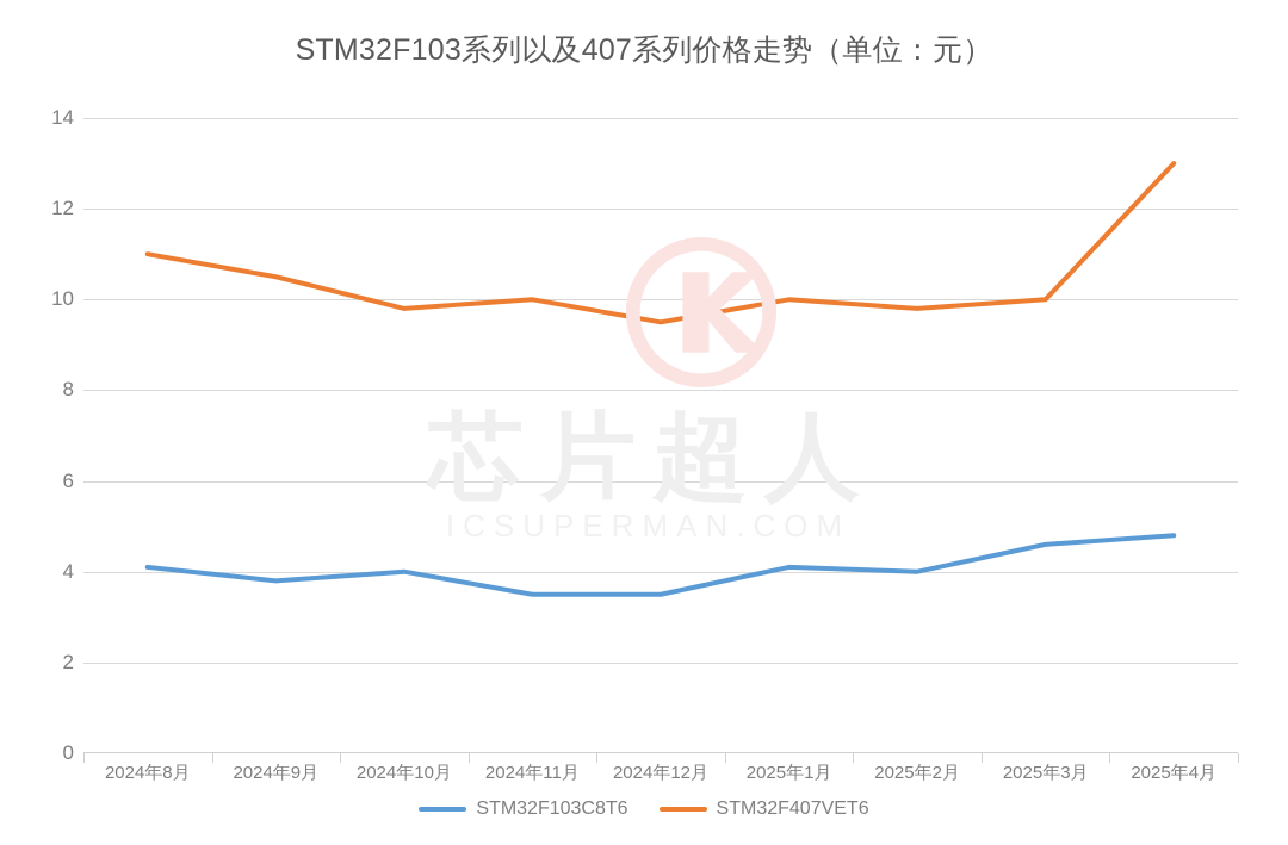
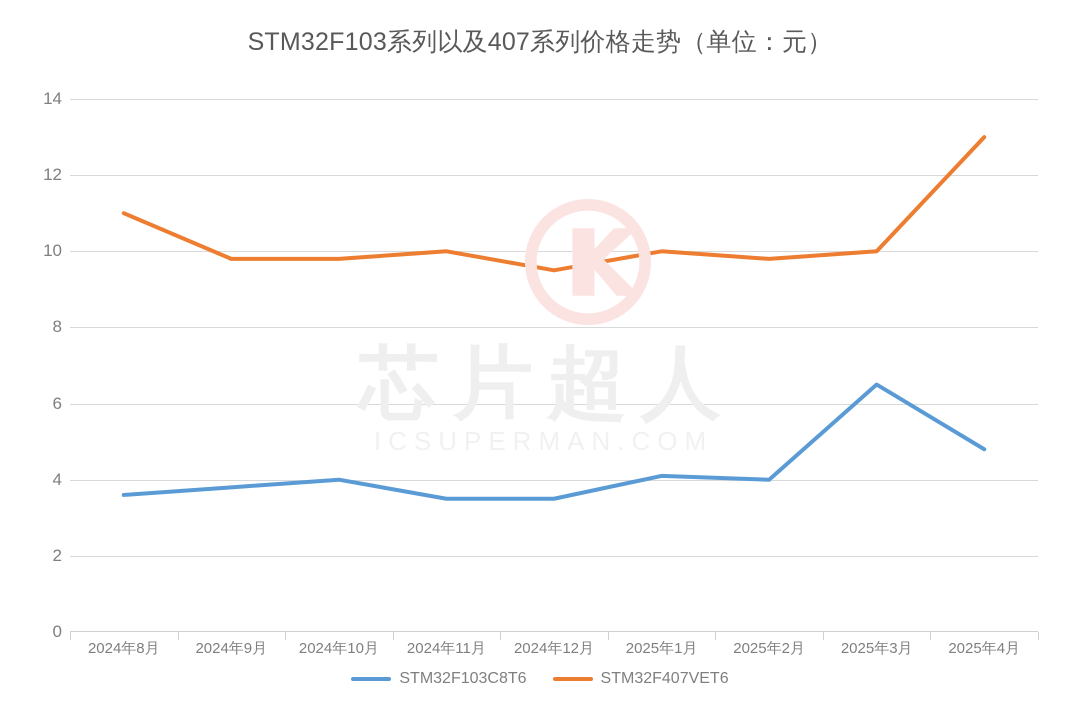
STM32F103C8T6/2024年8月: 4.1 -> 3.6
STM32F407VET6/2024年9月: 10.5 -> 9.8
STM32F103C8T6/2025年3月: 4.6 -> 6.5
